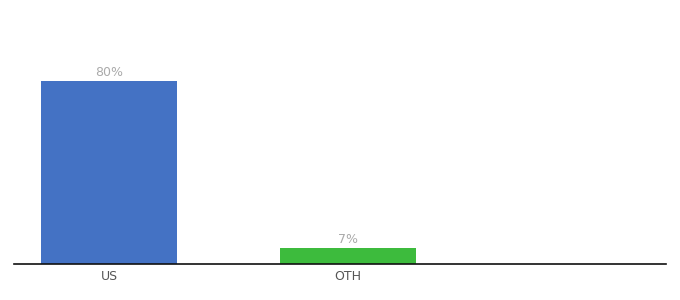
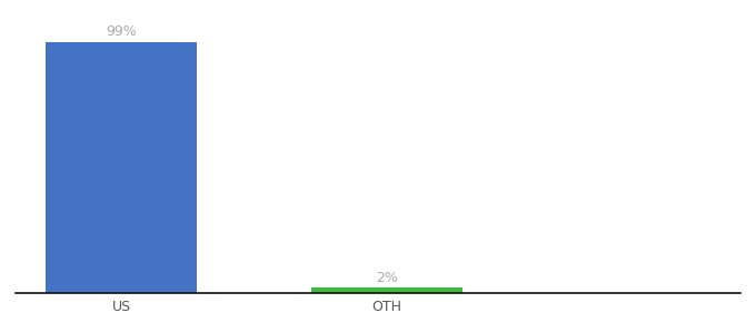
US: 80% -> 99%
OTH: 7% -> 2%
